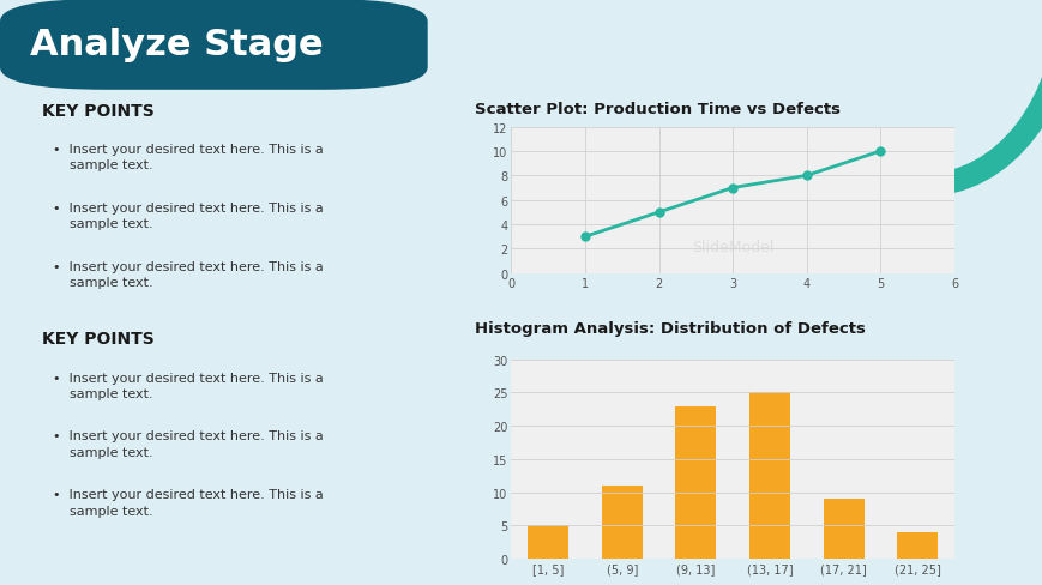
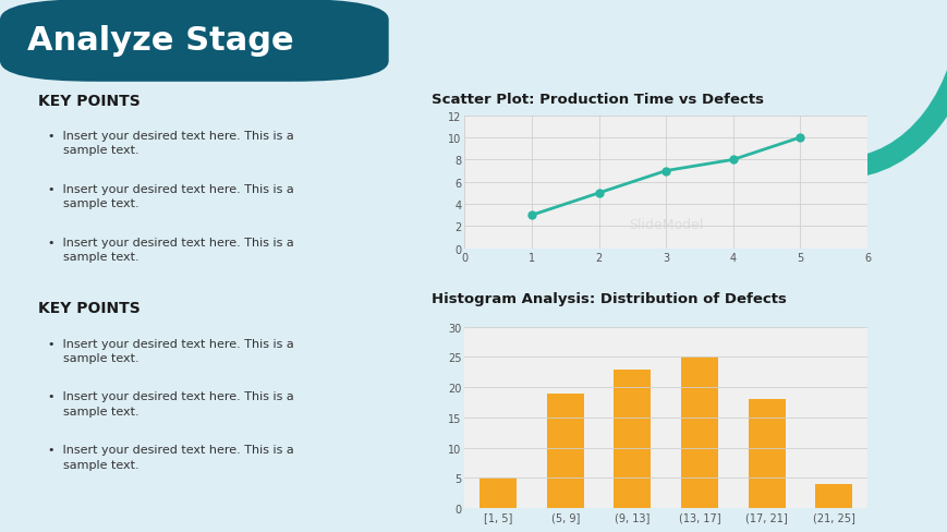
(5, 9]: 11 -> 19
(17, 21]: 9 -> 18
